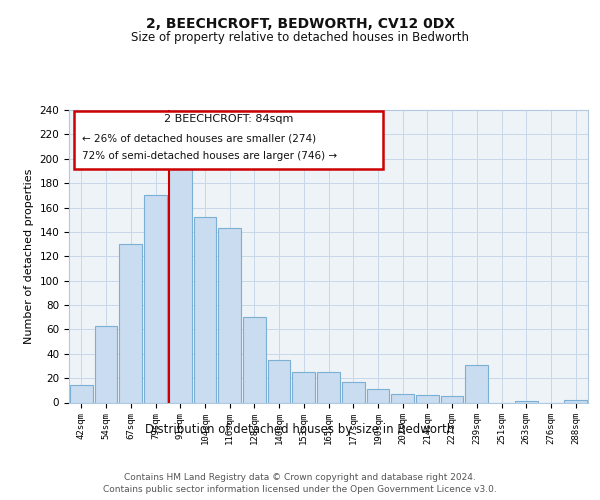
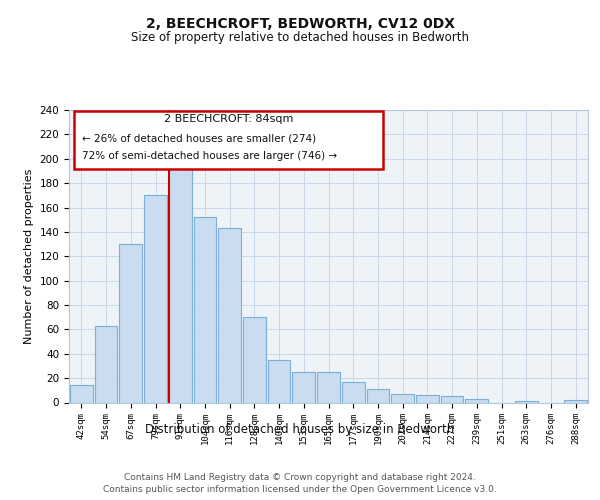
239sqm: 31 -> 3
